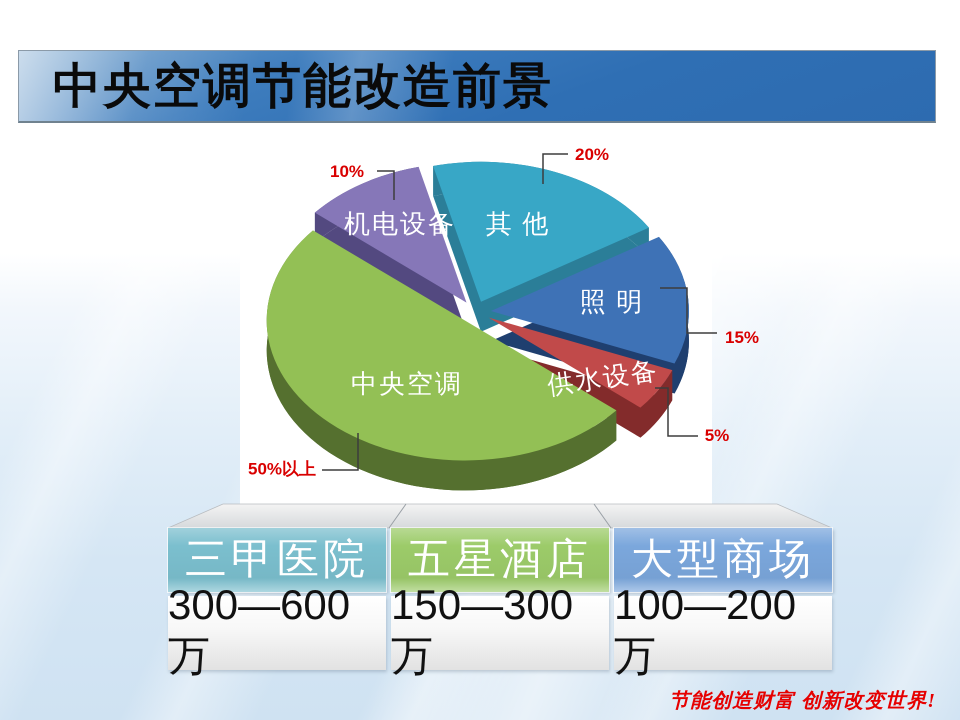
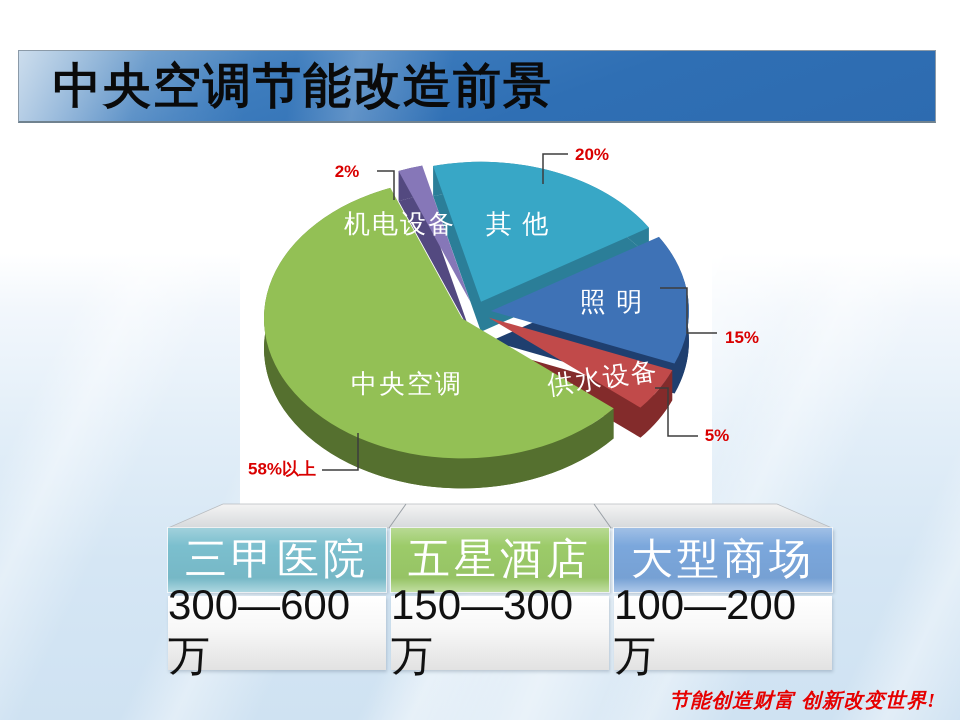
中央空调: 50 -> 58
机电设备: 10% -> 2%
